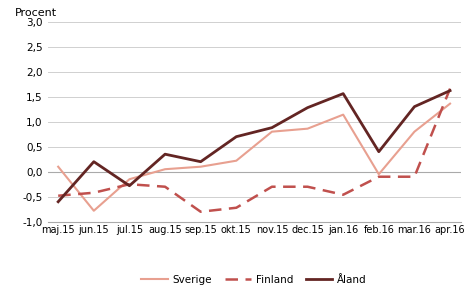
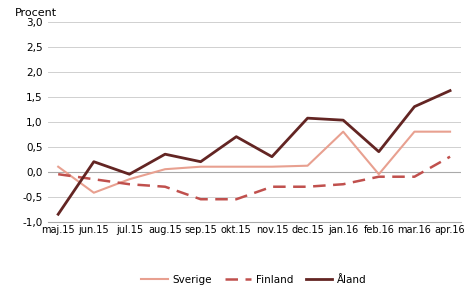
Finland/maj.15: -0,48 -> -0,05
Åland/maj.15: -0,60 -> -0,85
Sverige/jun.15: -0,78 -> -0,42
Finland/jun.15: -0,42 -> -0,15
Åland/jul.15: -0,28 -> -0,05
Finland/sep.15: -0,80 -> -0,55
Sverige/okt.15: 0,22 -> 0,10
Finland/okt.15: -0,72 -> -0,55
Sverige/nov.15: 0,80 -> 0,10
Åland/nov.15: 0,88 -> 0,30
Sverige/dec.15: 0,86 -> 0,12
Åland/dec.15: 1,28 -> 1,07
Sverige/jan.16: 1,14 -> 0,80
Finland/jan.16: -0,46 -> -0,25
Åland/jan.16: 1,56 -> 1,03
Sverige/apr.16: 1,36 -> 0,80
Finland/apr.16: 1,66 -> 0,30
